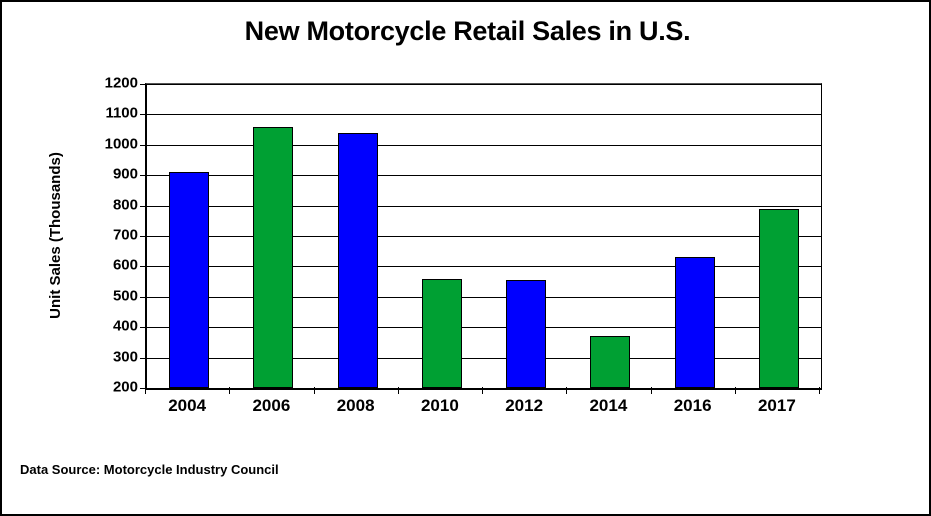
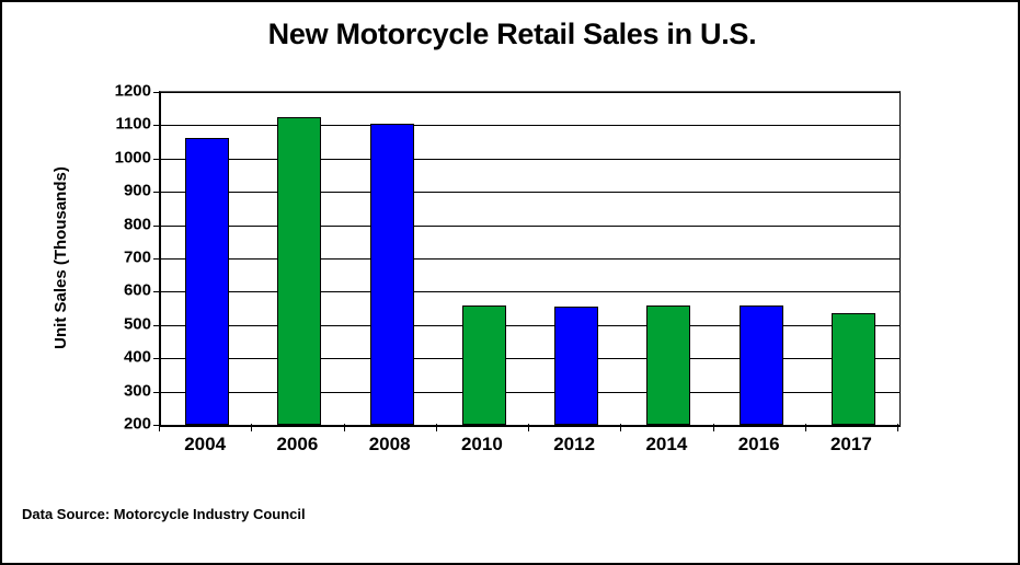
2004: 910 -> 1060
2006: 1060 -> 1120
2008: 1040 -> 1100
2014: 370 -> 560
2016: 630 -> 560
2017: 790 -> 540
